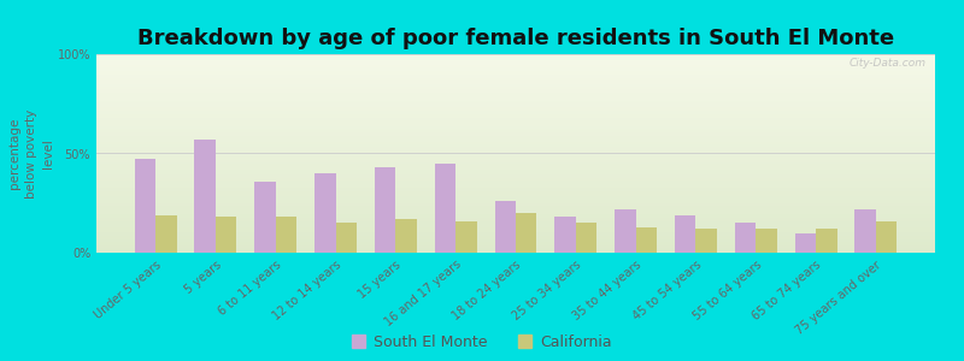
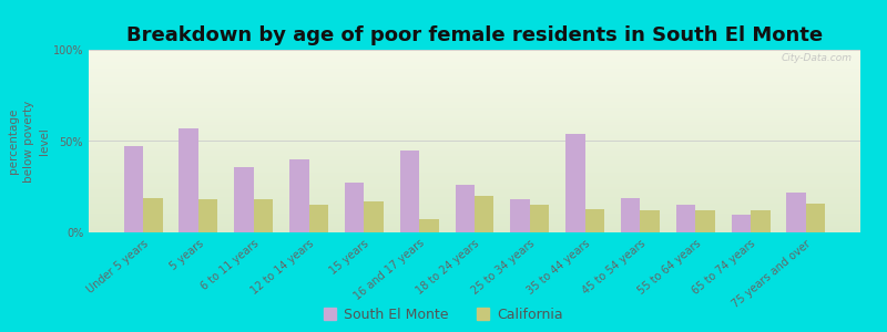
South El Monte/15 years: 43% -> 27%
California/16 and 17 years: 16% -> 7%
South El Monte/35 to 44 years: 22% -> 54%
